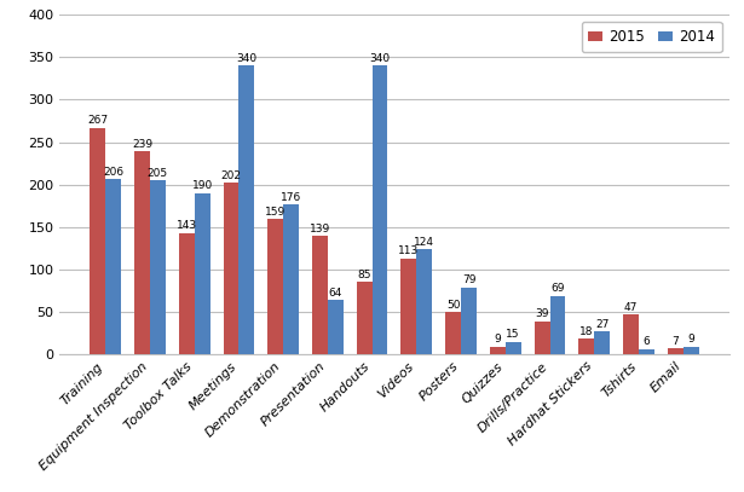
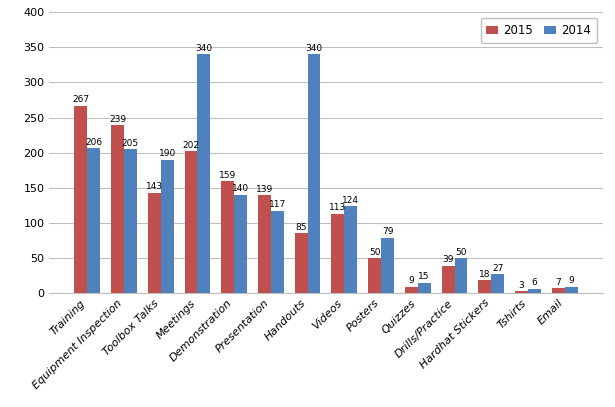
2014/Demonstration: 176 -> 140
2014/Presentation: 64 -> 117
2014/Drills/Practice: 69 -> 50
2015/Tshirts: 47 -> 3
